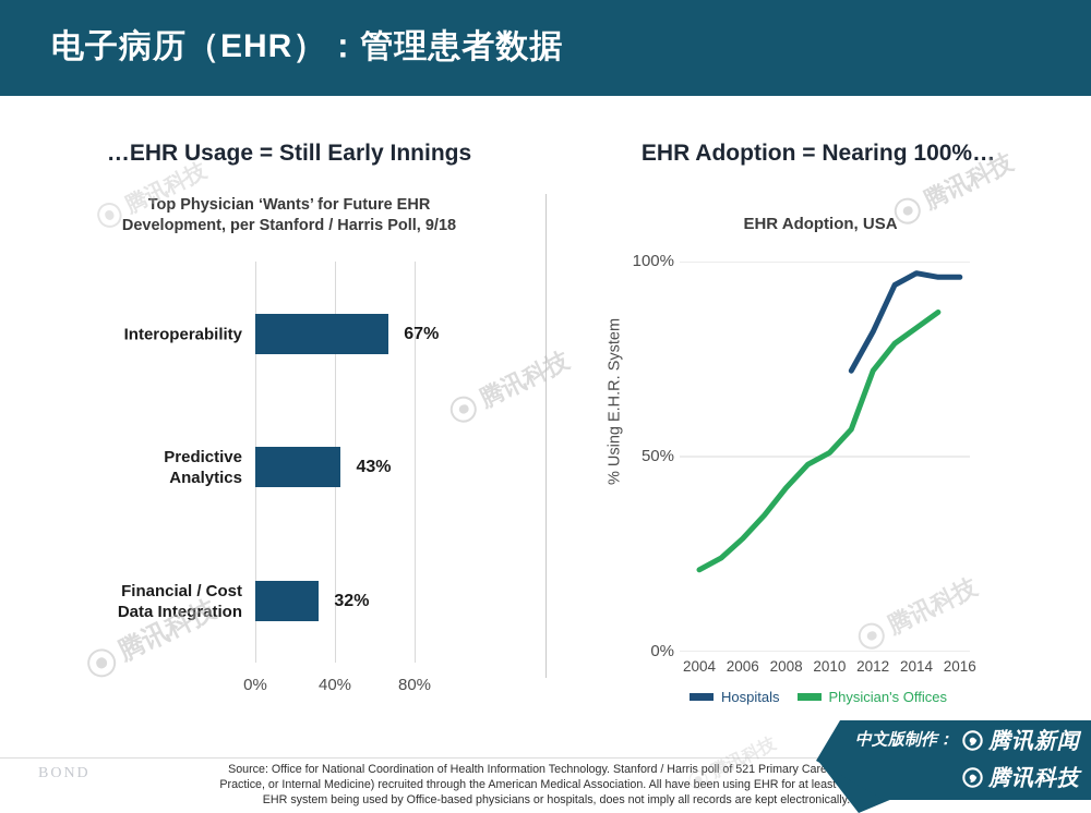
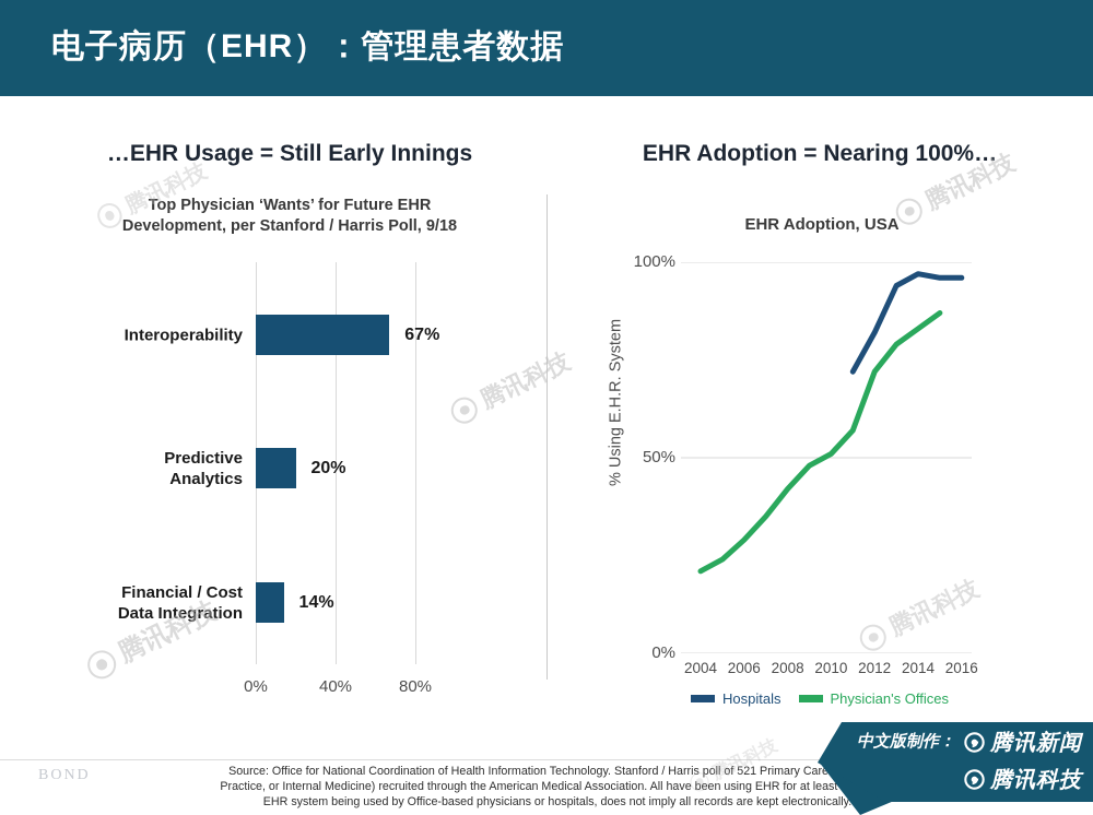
…EHR Usage = Still Early Innings/Predictive Analytics: 43% -> 20%
…EHR Usage = Still Early Innings/Financial / Cost Data Integration: 32% -> 14%
